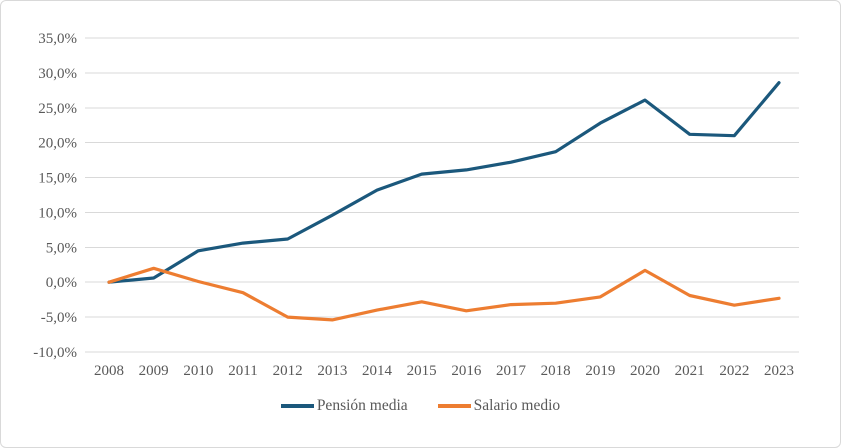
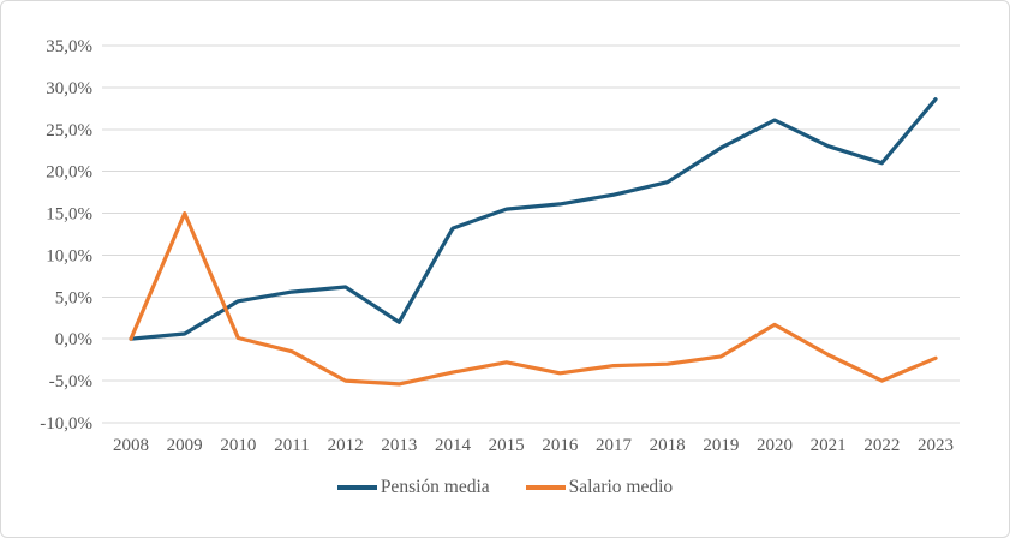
Salario medio/2009: 2% -> 15%
Pensión media/2013: 10% -> 2%
Pensión media/2021: 21% -> 23%
Salario medio/2022: -3% -> -5%
